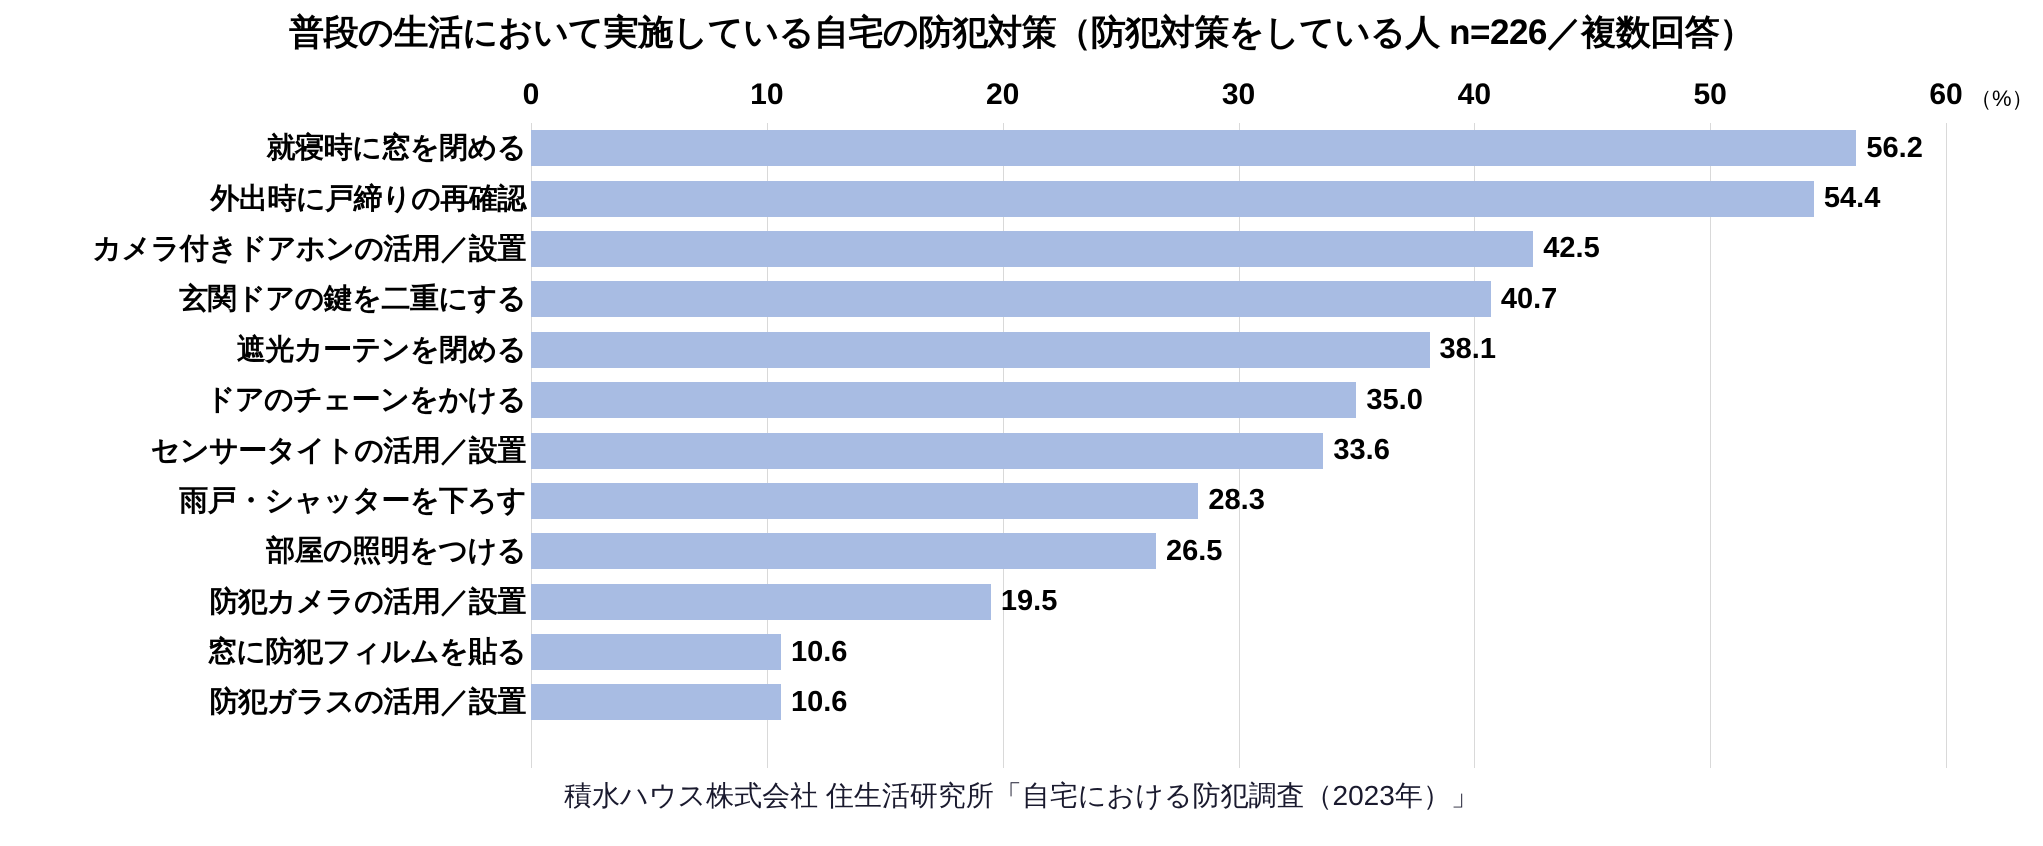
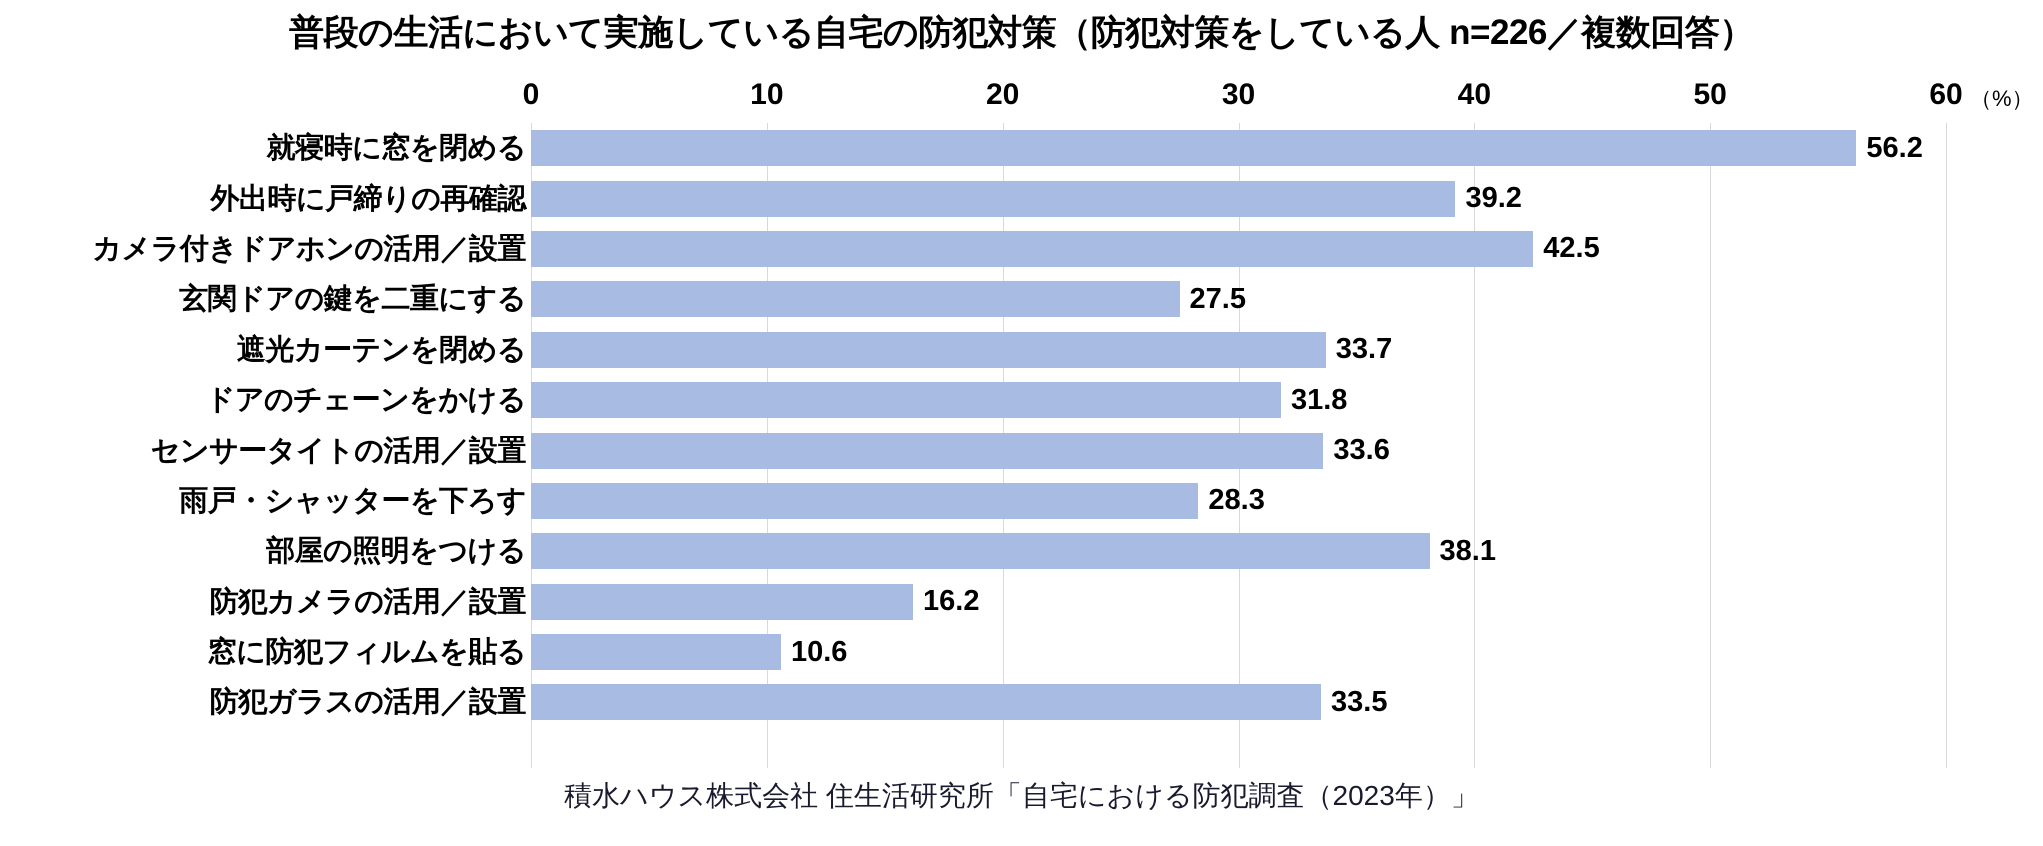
外出時に戸締りの再確認: 54.4 -> 39.2
玄関ドアの鍵を二重にする: 40.7 -> 27.5
遮光カーテンを閉める: 38.1 -> 33.7
ドアのチェーンをかける: 35.0 -> 31.8
部屋の照明をつける: 26.5 -> 38.1
防犯カメラの活用／設置: 19.5 -> 16.2
防犯ガラスの活用／設置: 10.6 -> 33.5
